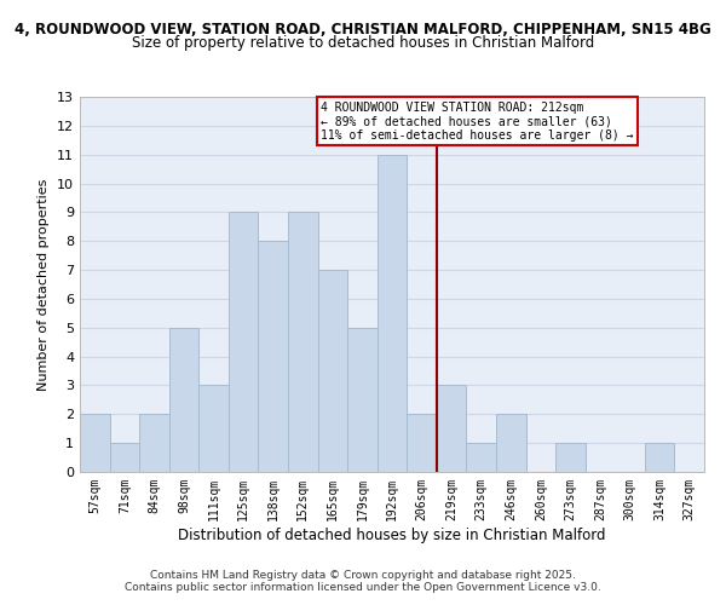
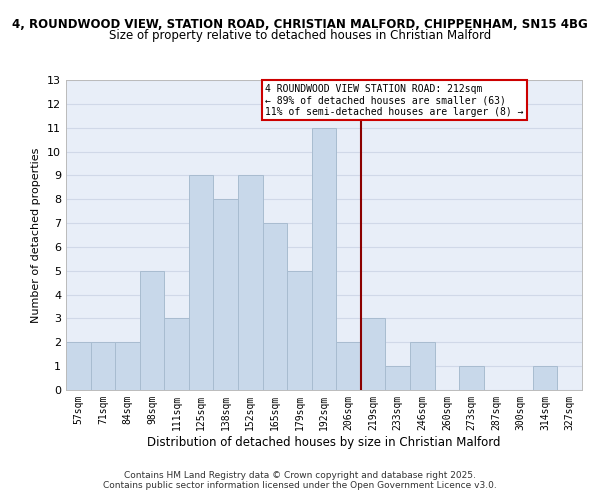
71sqm: 1 -> 2
